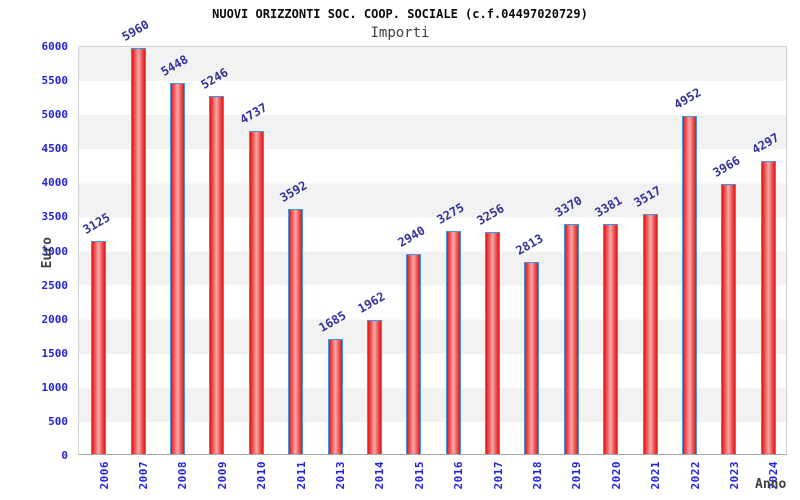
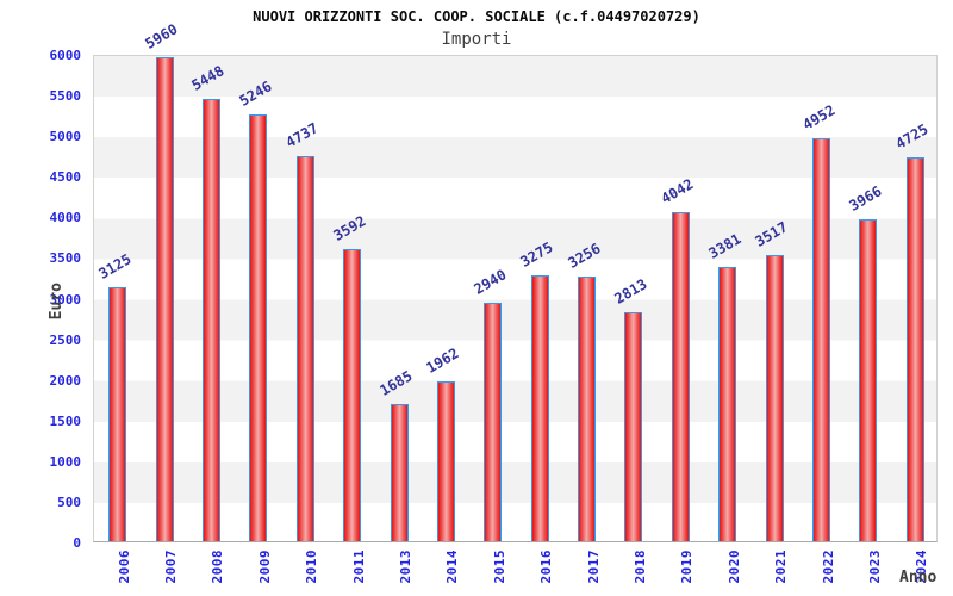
2019: 3370 -> 4042
2024: 4297 -> 4725
